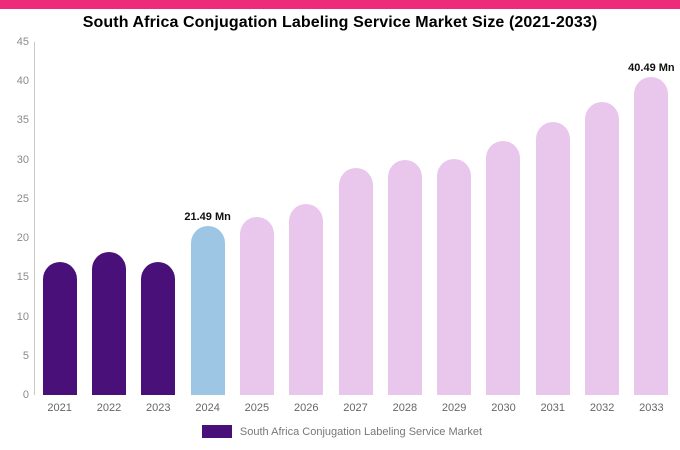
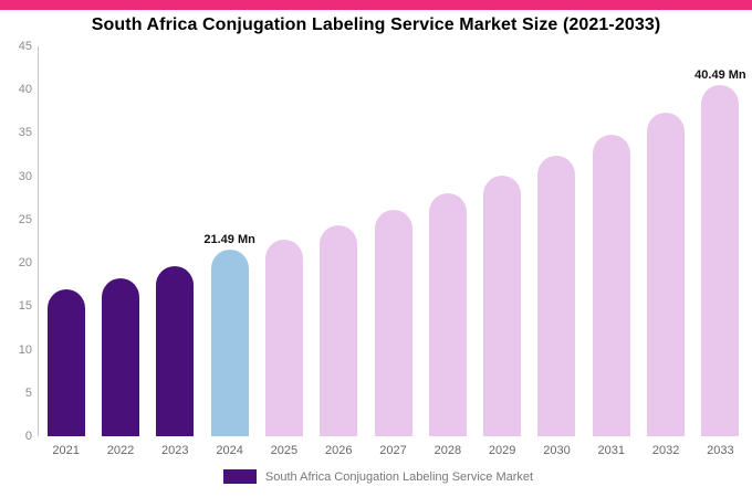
2023: 17 -> 20
2027: 29 -> 26
2028: 30 -> 28
